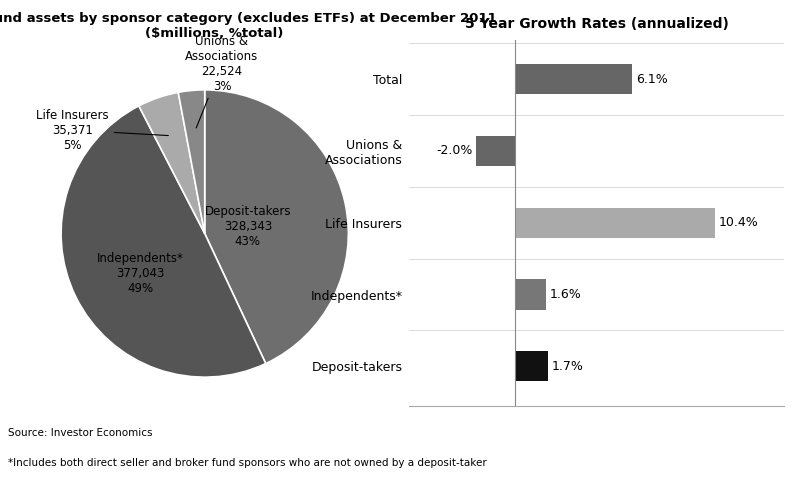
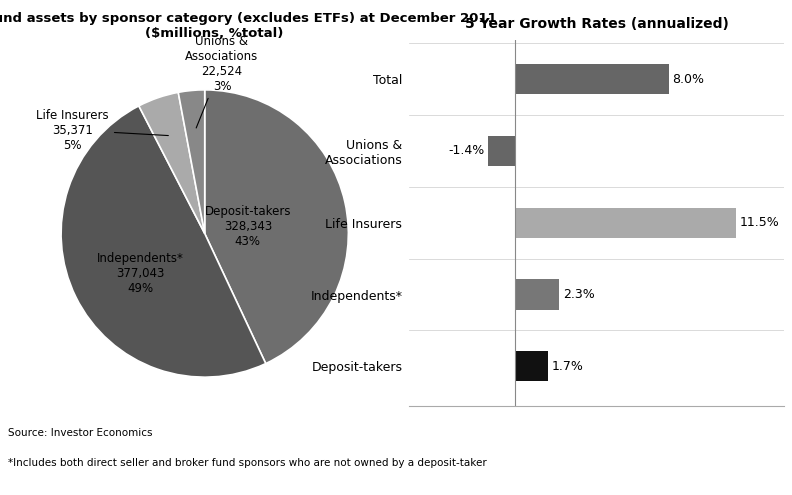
Total: 6.1% -> 8.0%
Unions & Associations: -2.0% -> -1.4%
Life Insurers: 10.4% -> 11.5%
Independents*: 1.6% -> 2.3%
